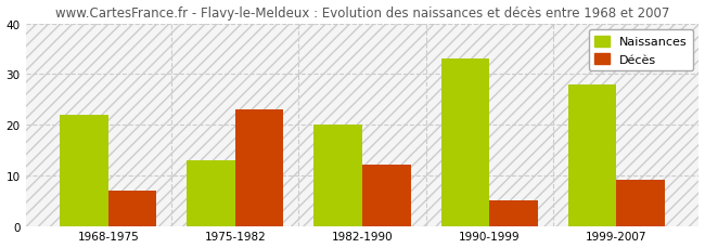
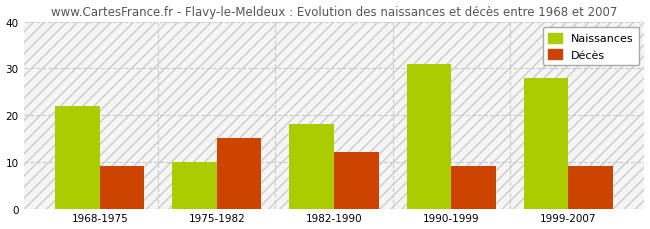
Décès/1968-1975: 7 -> 9
Naissances/1975-1982: 13 -> 10
Décès/1975-1982: 23 -> 15
Naissances/1982-1990: 20 -> 18
Naissances/1990-1999: 33 -> 31
Décès/1990-1999: 5 -> 9
